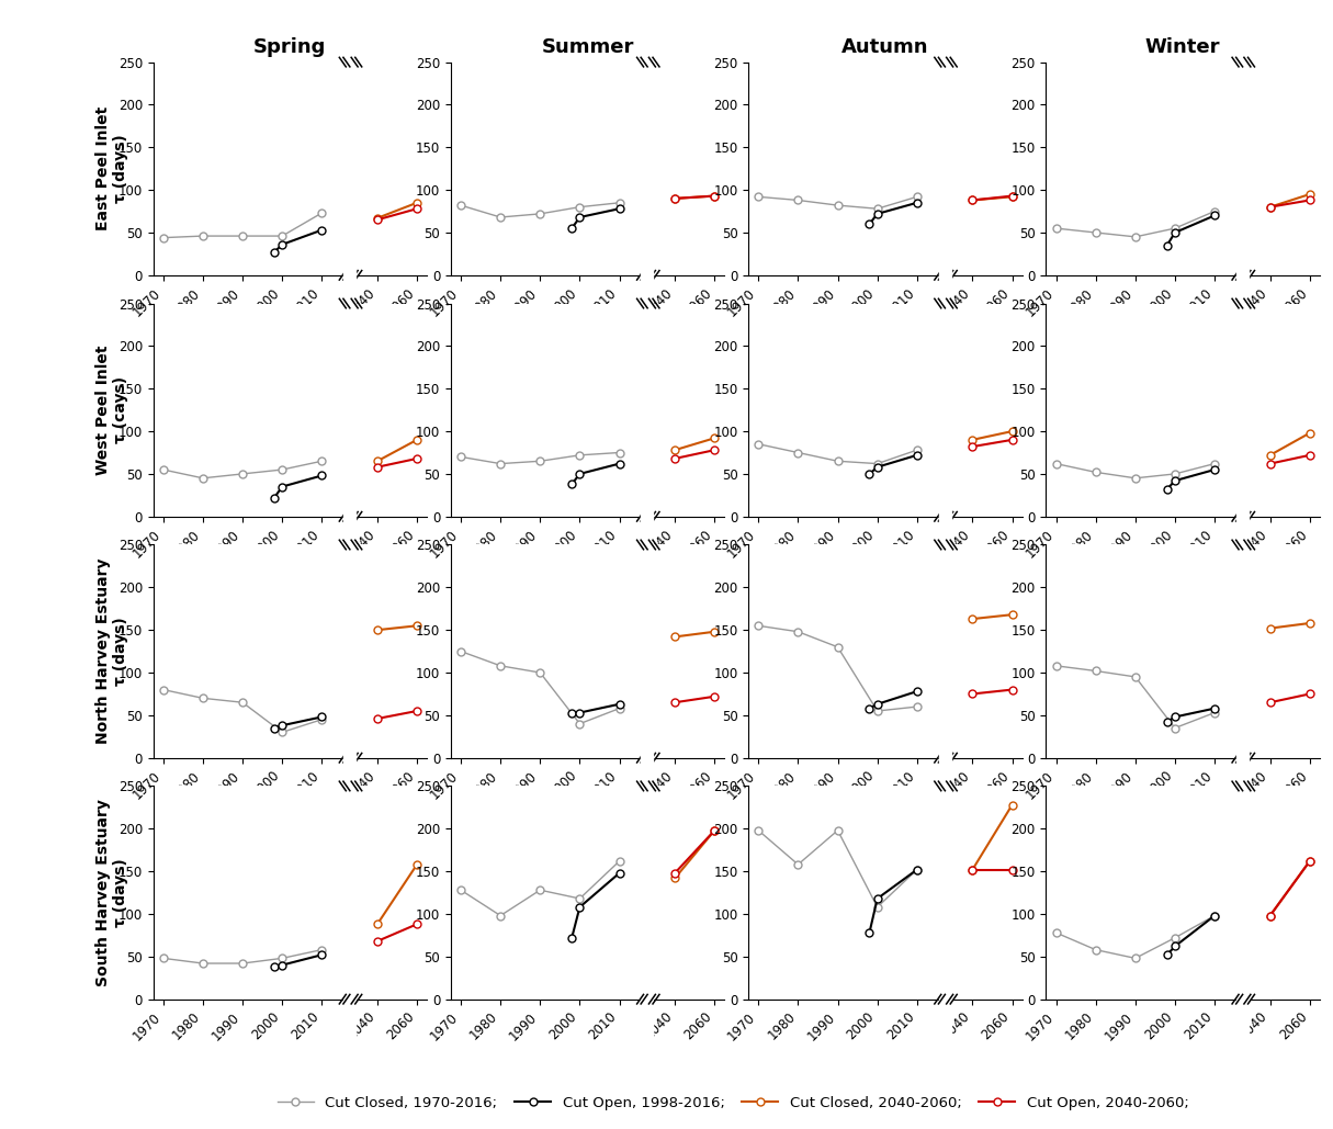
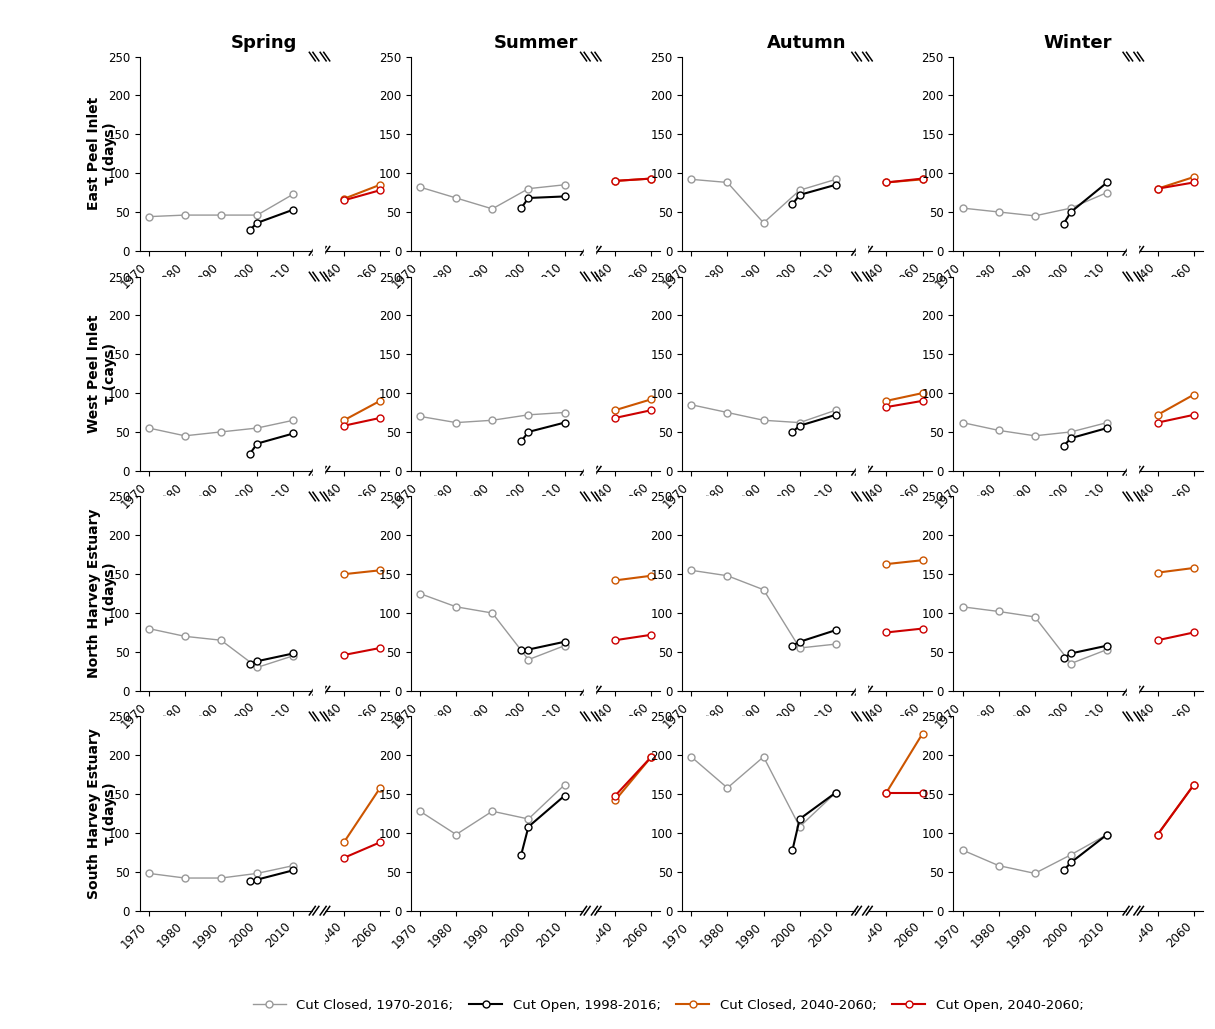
Summer/Cut Closed, 1970-2016;/1990: 72 -> 54
Summer/Cut Open, 1998-2016;/2010: 78 -> 70
Autumn/Cut Closed, 1970-2016;/1990: 82 -> 36
Winter/Cut Open, 1998-2016;/2010: 70 -> 88
